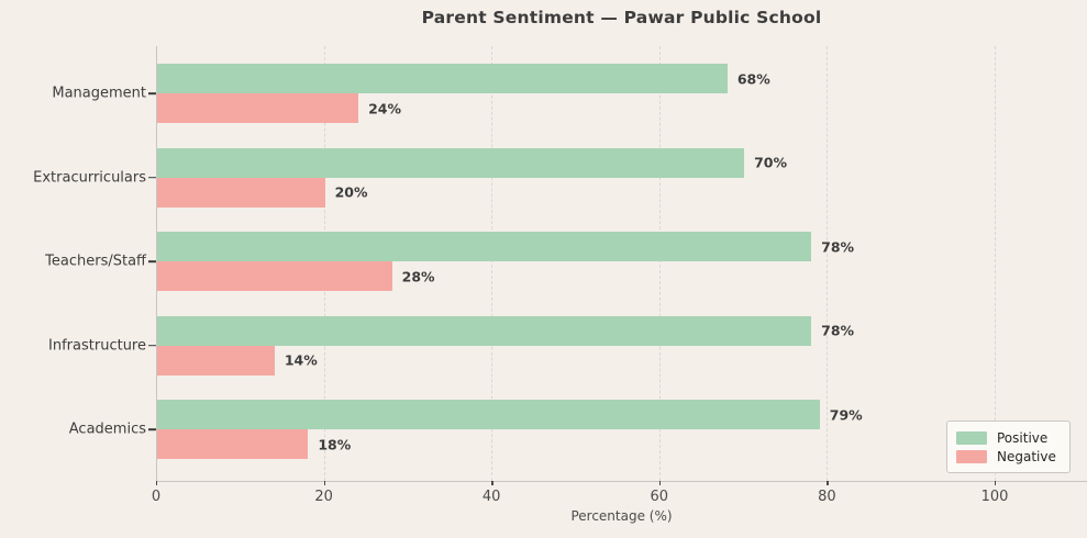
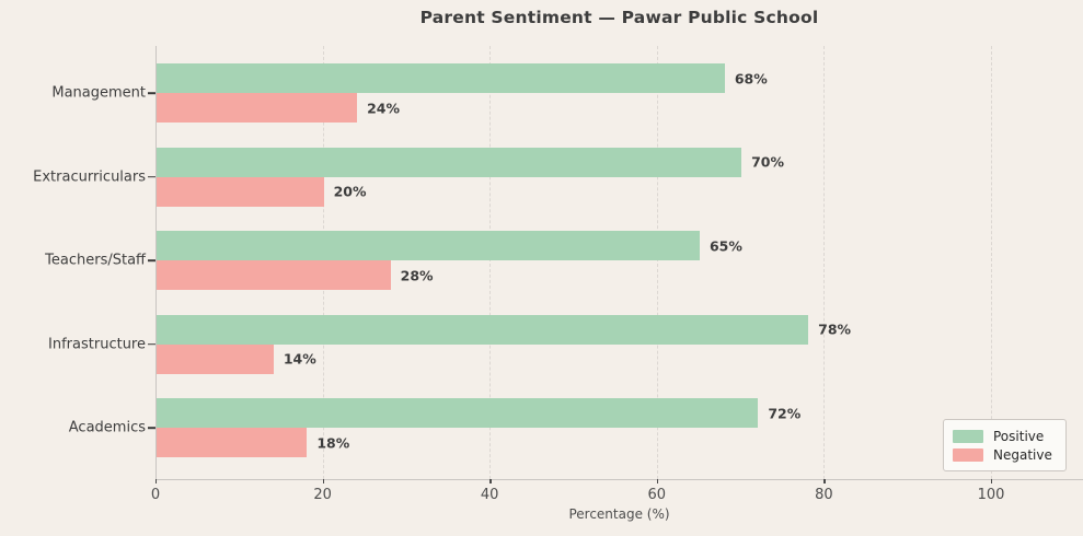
Positive/Teachers/Staff: 78% -> 65%
Positive/Academics: 79% -> 72%
